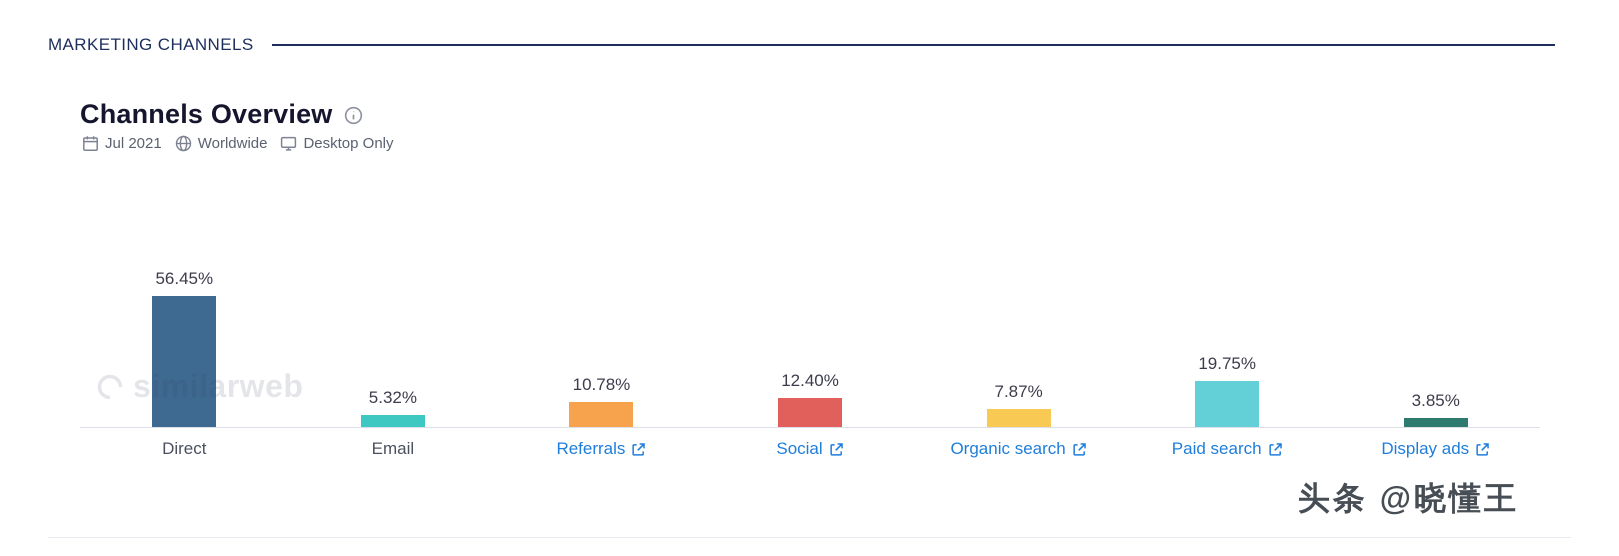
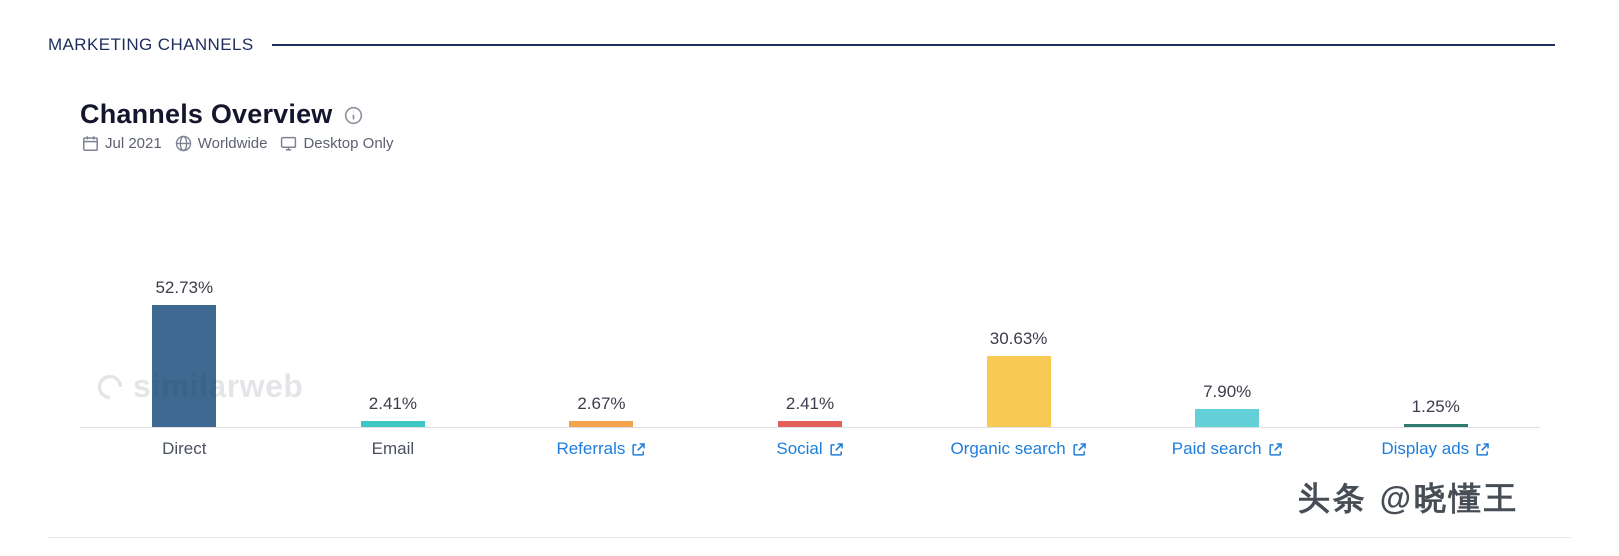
Direct: 56.45% -> 52.73%
Email: 5.32% -> 2.41%
Referrals: 10.78% -> 2.67%
Social: 12.40% -> 2.41%
Organic search: 7.87% -> 30.63%
Paid search: 19.75% -> 7.90%
Display ads: 3.85% -> 1.25%
